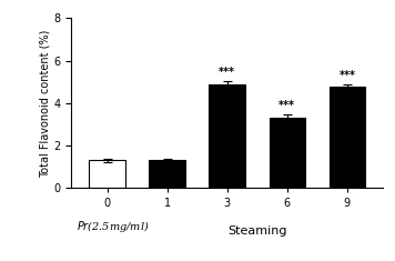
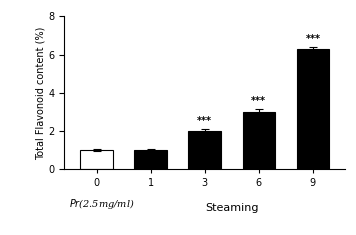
0: 1.3 -> 1.0
1: 1.3 -> 1.0
3: 4.9 -> 2.0
6: 3.3 -> 3.0
9: 4.8 -> 6.3
